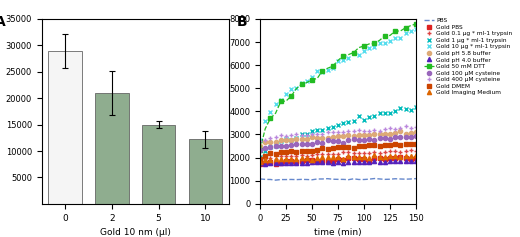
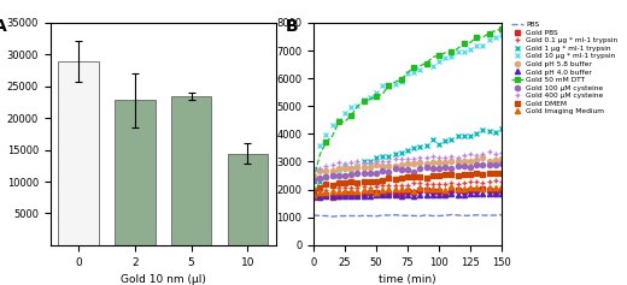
2: 21000 -> 22800
5: 15000 -> 23400
10: 12200 -> 14400
